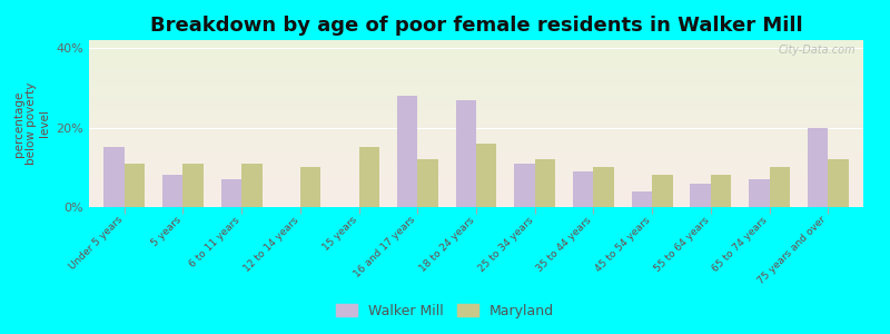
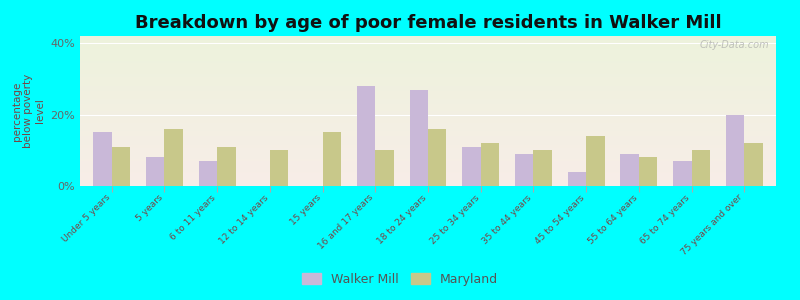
Maryland/5 years: 11% -> 16%
Maryland/16 and 17 years: 12% -> 10%
Maryland/45 to 54 years: 8% -> 14%
Walker Mill/55 to 64 years: 6% -> 9%
